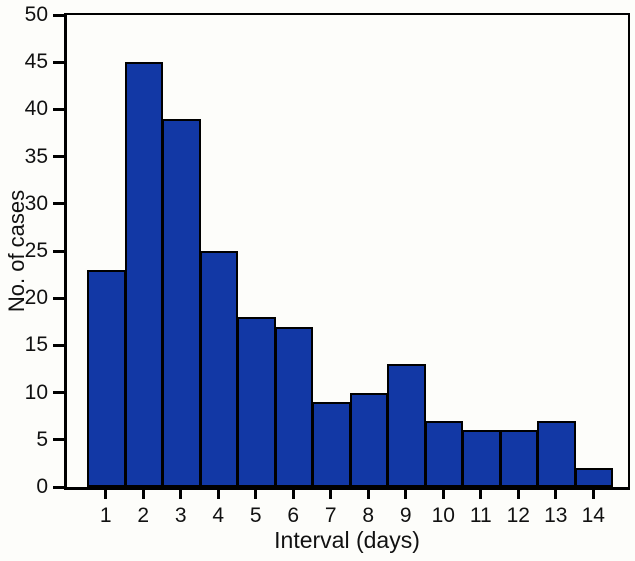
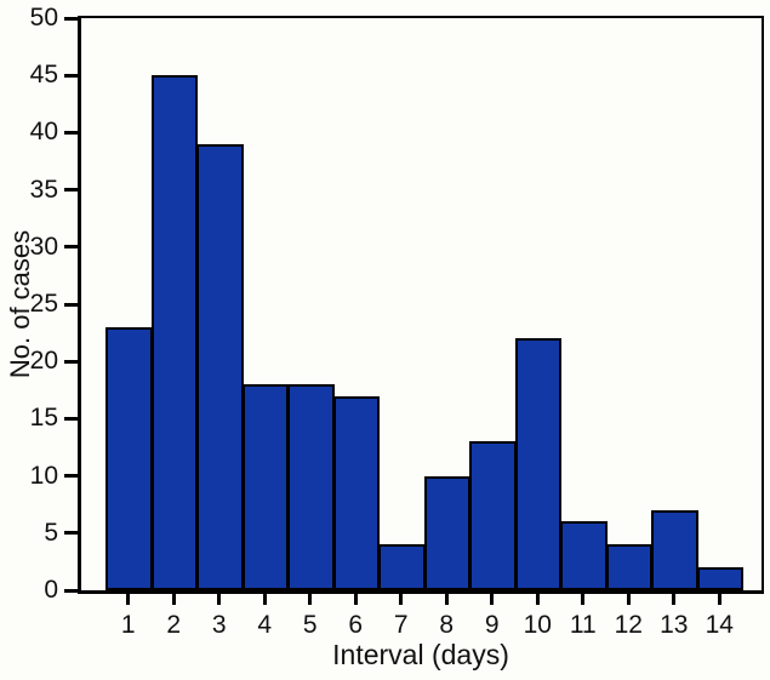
4: 25 -> 18
7: 9 -> 4
10: 7 -> 22
12: 6 -> 4
